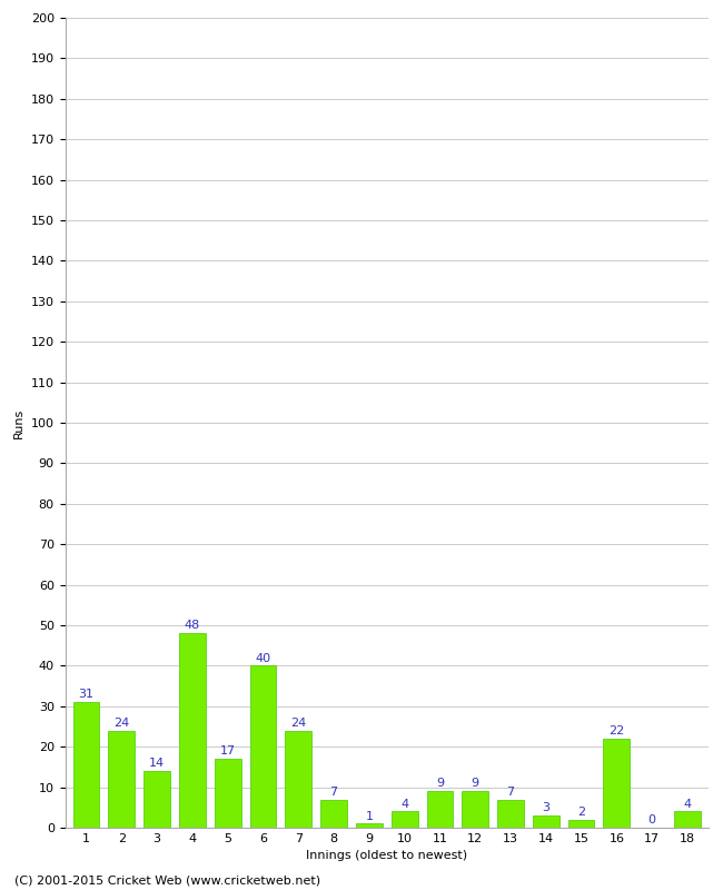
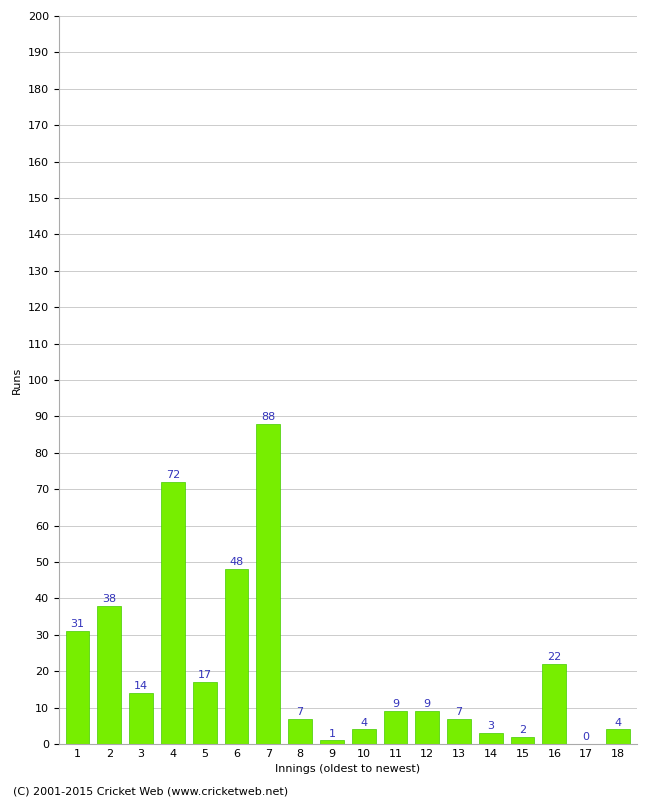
2: 24 -> 38
4: 48 -> 72
6: 40 -> 48
7: 24 -> 88
